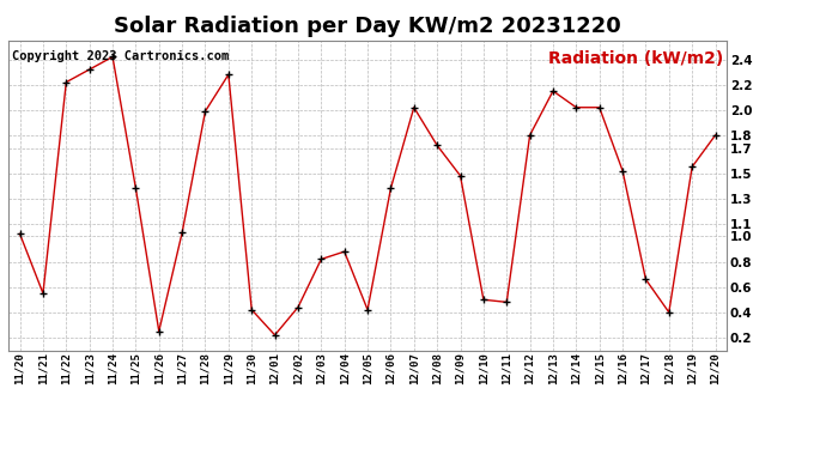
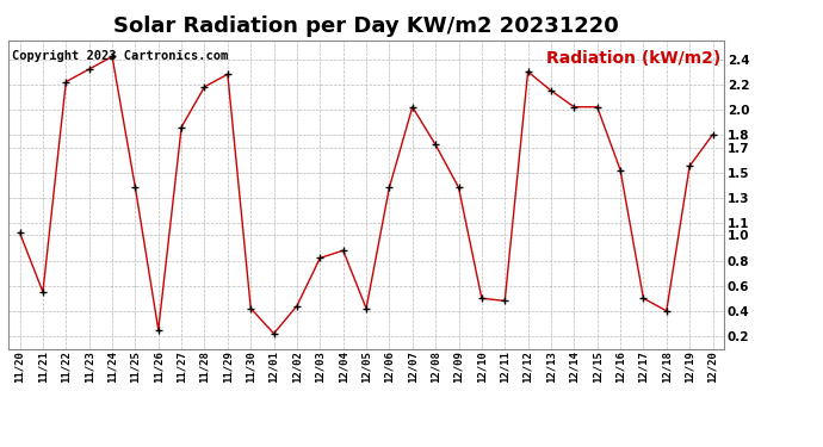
11/27: 1.03 -> 1.86
11/28: 1.99 -> 2.18
12/09: 1.48 -> 1.38
12/12: 1.80 -> 2.30
12/17: 0.66 -> 0.50
